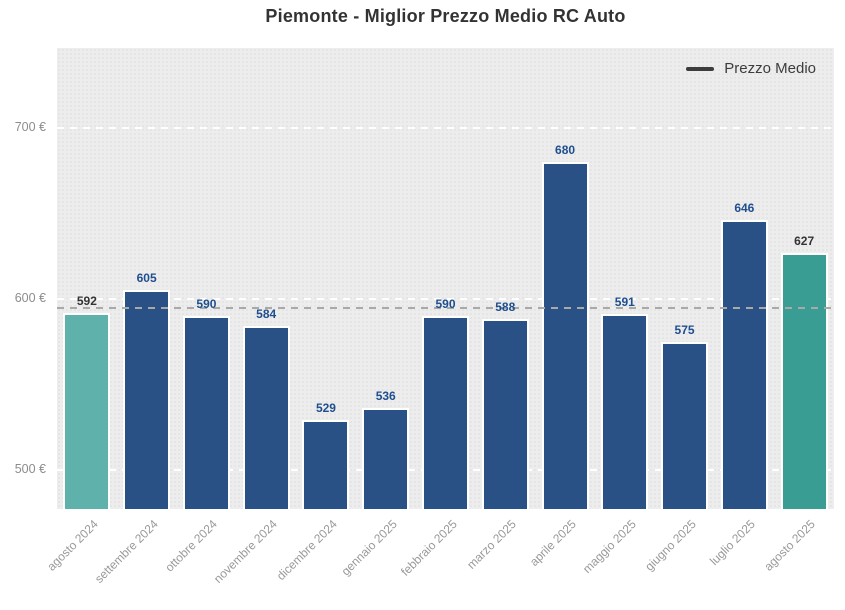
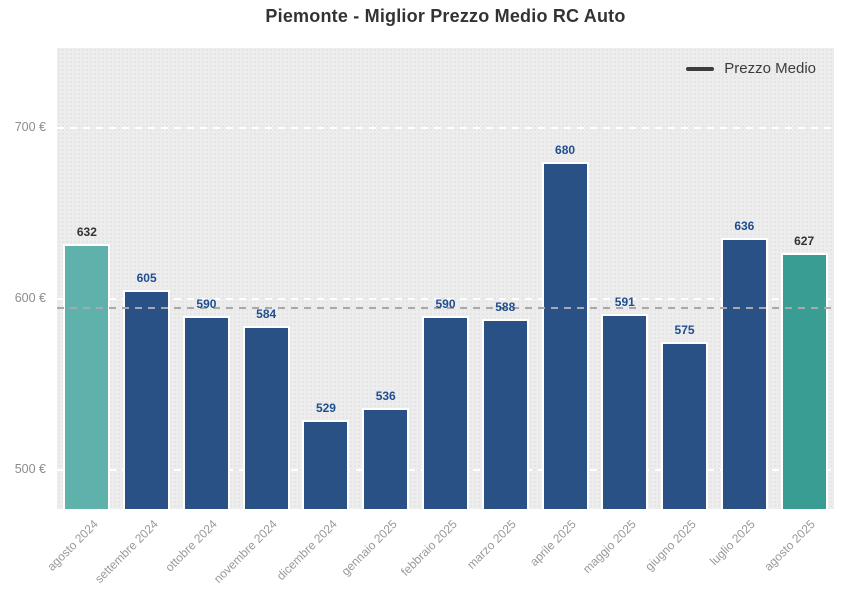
agosto 2024: 592 -> 632
luglio 2025: 646 -> 636
